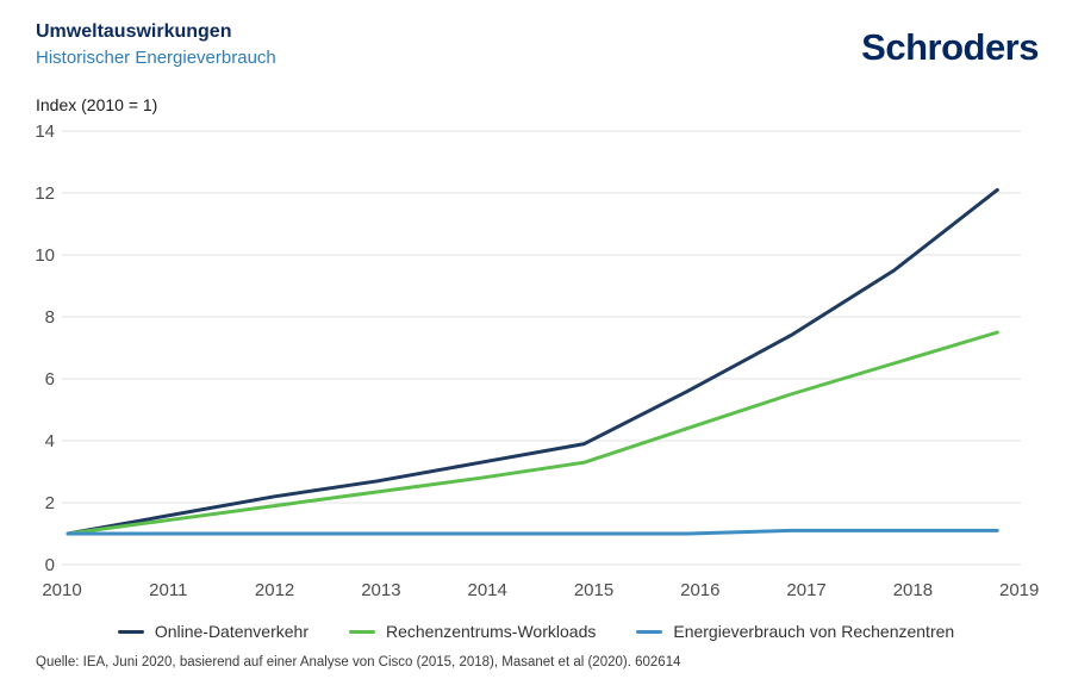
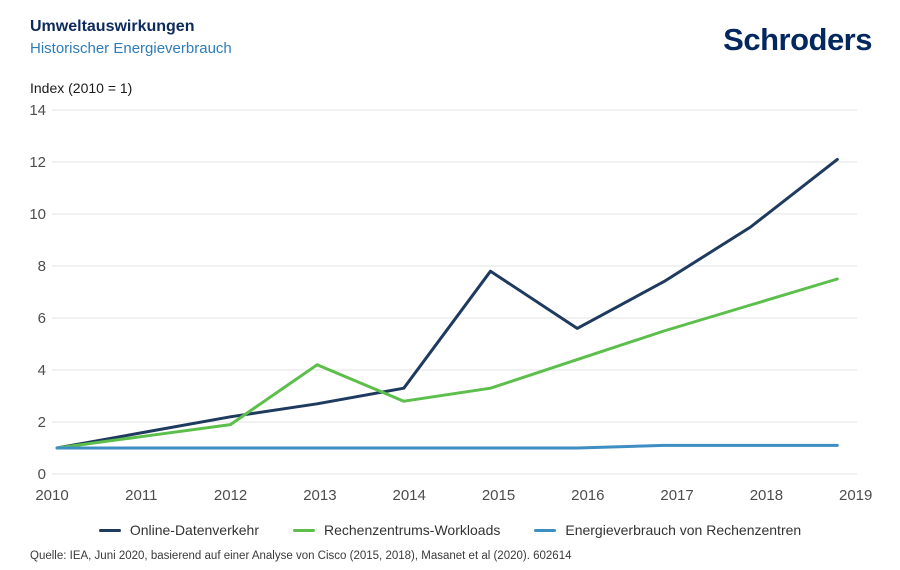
Rechenzentrums-Workloads/2013: 2.4 -> 4.2
Online-Datenverkehr/2015: 3.9 -> 7.8
